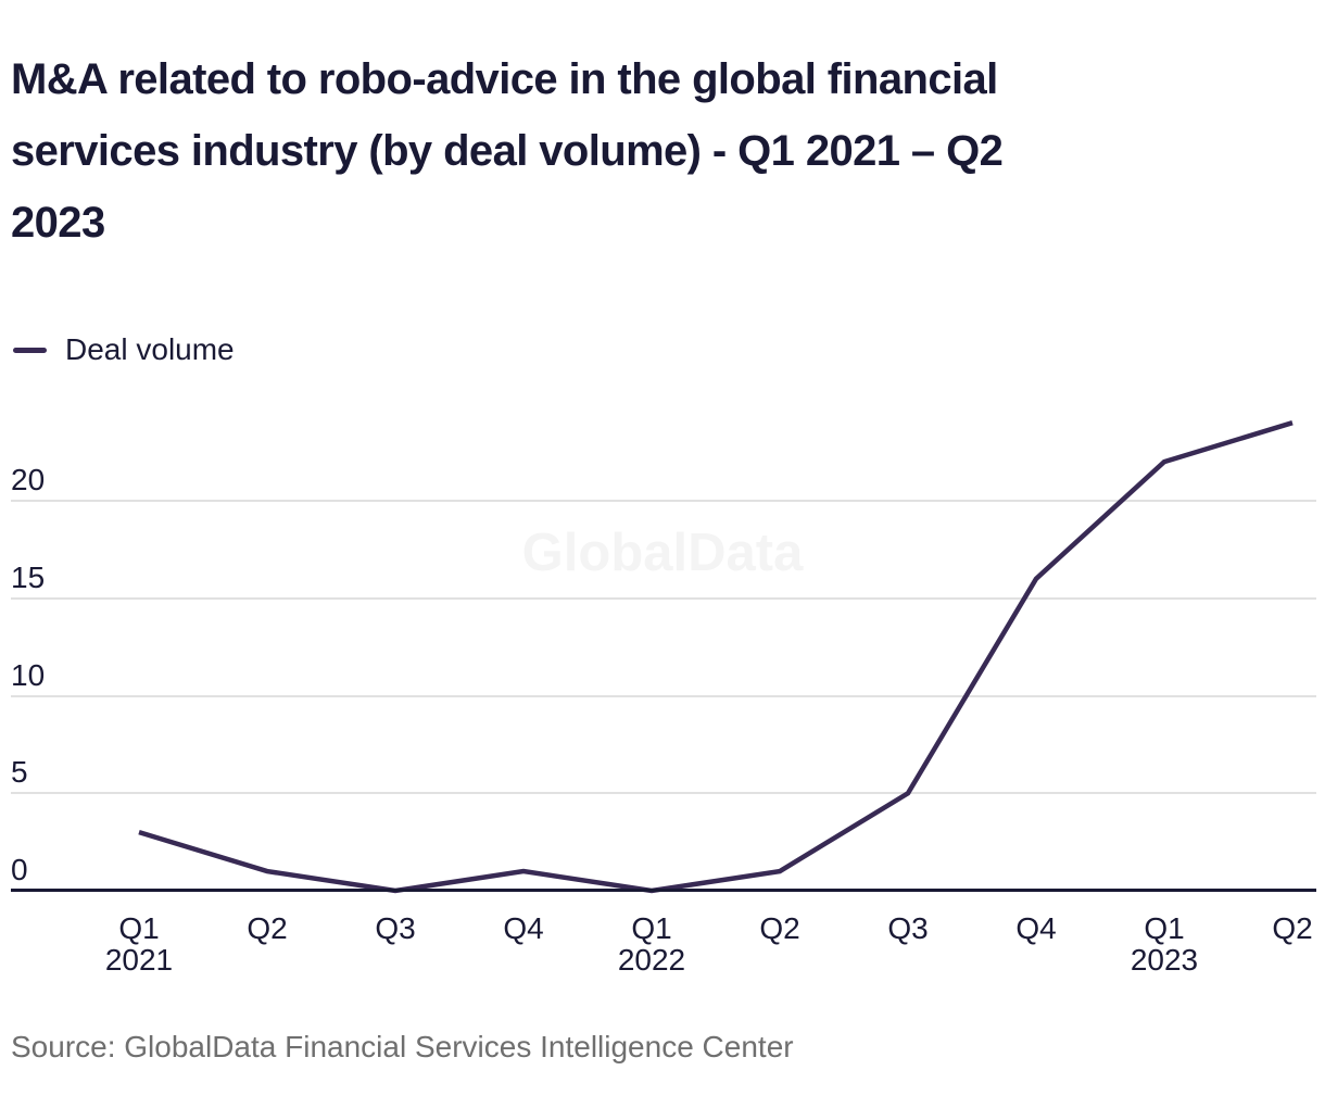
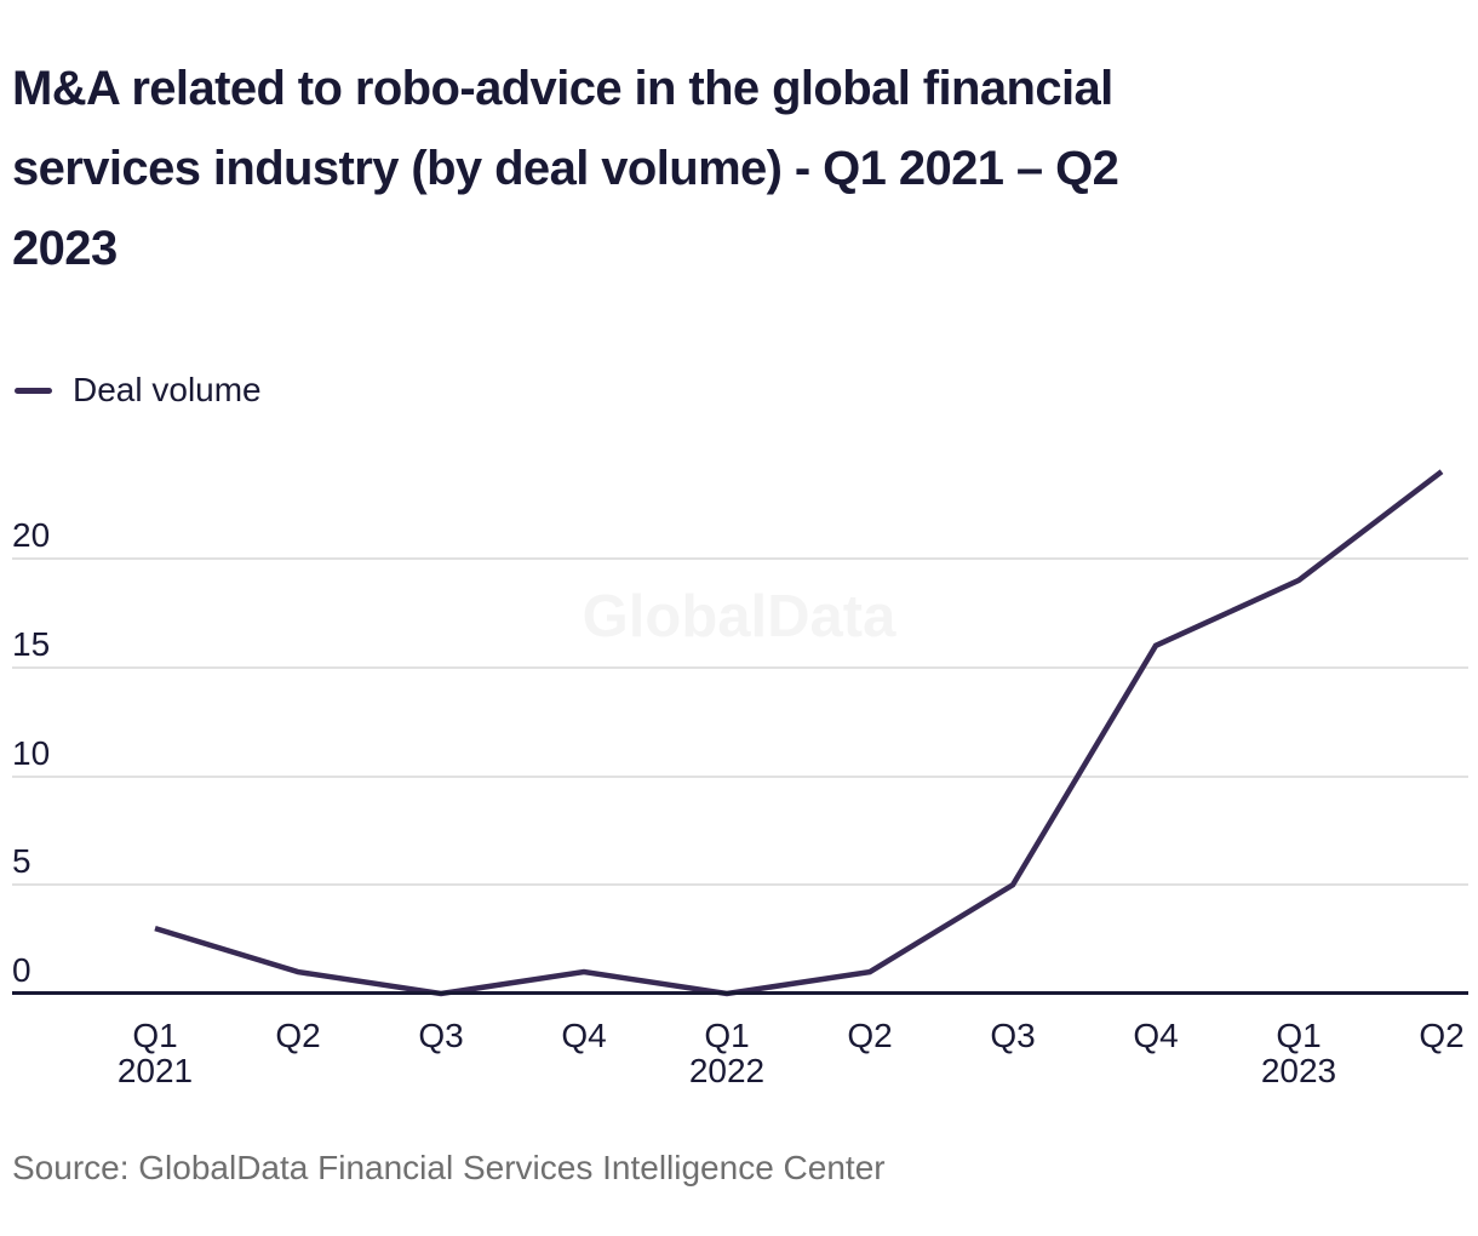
Q1 2023: 22 -> 19
